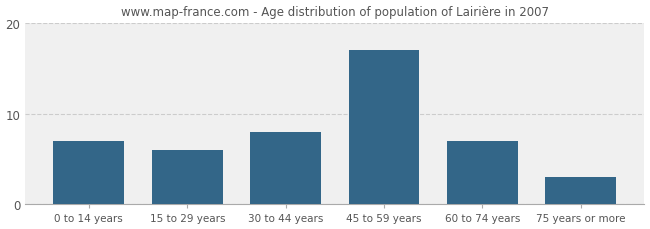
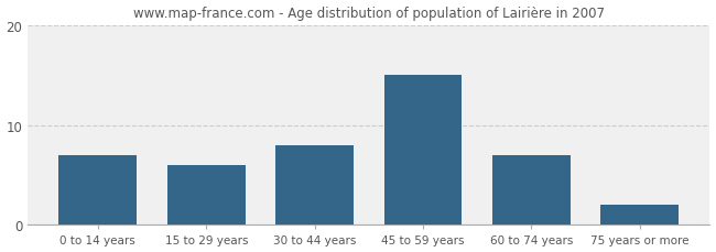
45 to 59 years: 17 -> 15
75 years or more: 3 -> 2
